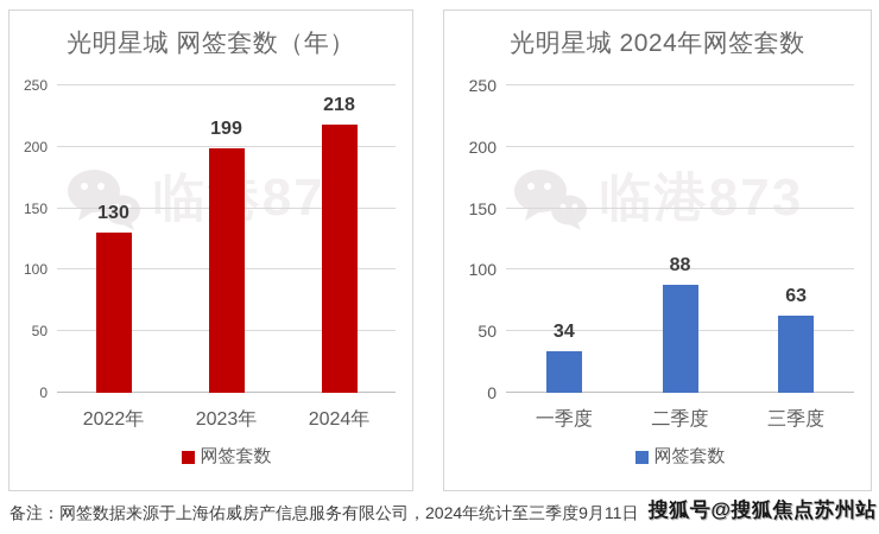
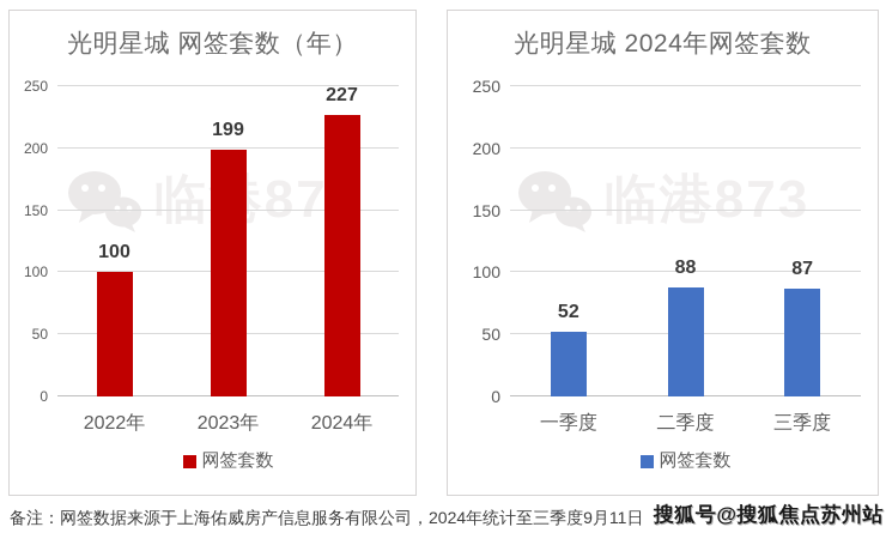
光明星城 网签套数（年）/2022年: 130 -> 100
光明星城 网签套数（年）/2024年: 218 -> 227
光明星城 2024年网签套数/一季度: 34 -> 52
光明星城 2024年网签套数/三季度: 63 -> 87
